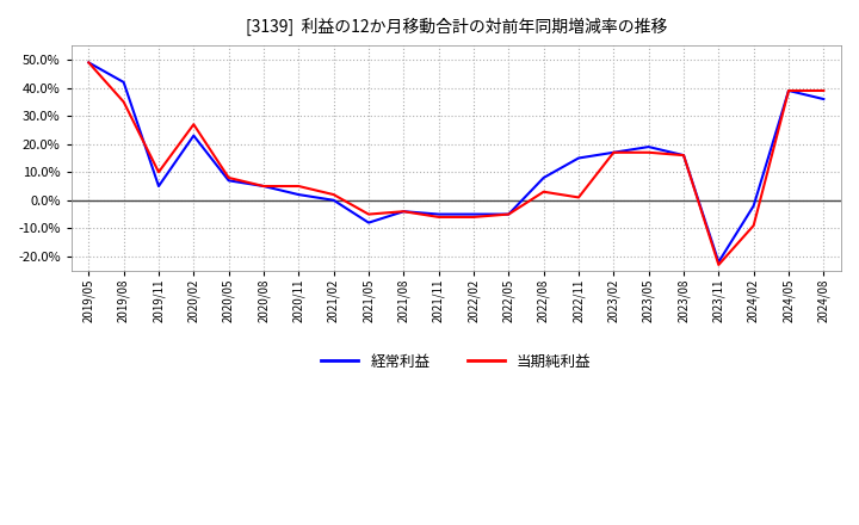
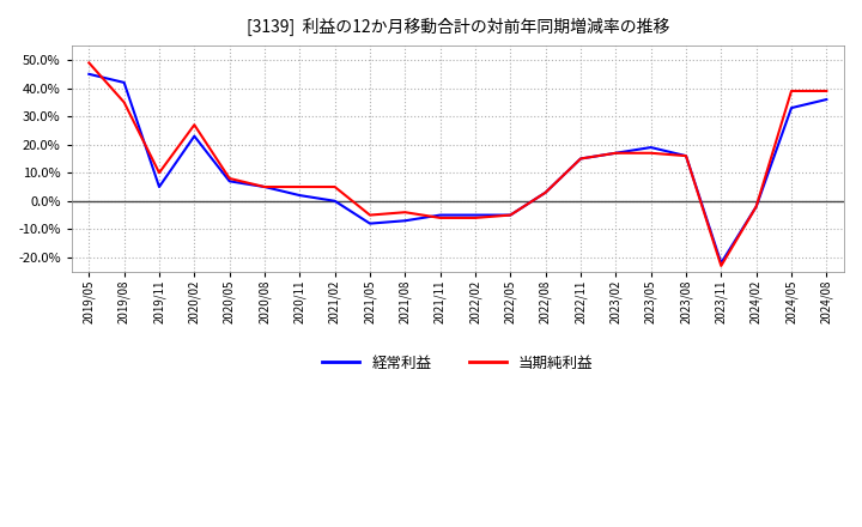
経常利益/2019/05: 49% -> 45%
当期純利益/2021/02: 2% -> 5%
経常利益/2021/08: -4% -> -7%
経常利益/2022/08: 8% -> 3%
当期純利益/2022/11: 1% -> 15%
当期純利益/2024/02: -9% -> -2%
経常利益/2024/05: 39% -> 33%
